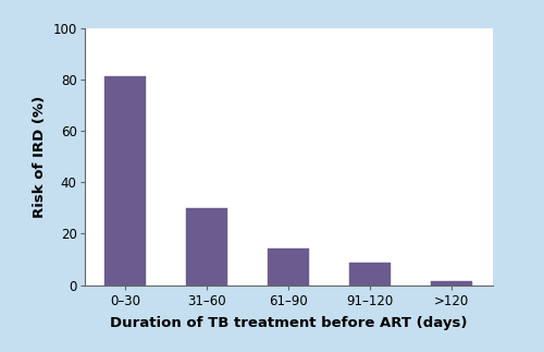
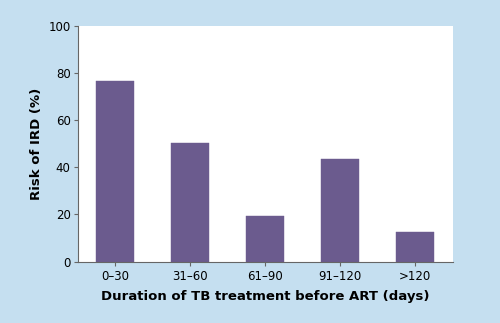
0–30: 81.2 -> 76.5
31–60: 30.0 -> 50.5
61–90: 14.3 -> 19.5
91–120: 8.6 -> 43.5
>120: 1.7 -> 12.5
